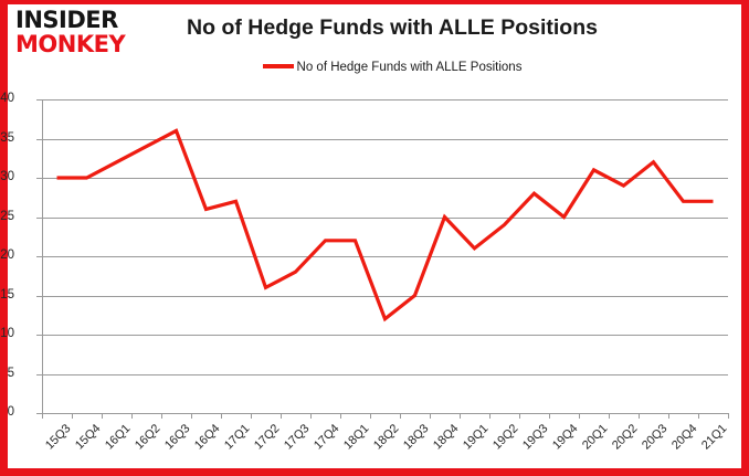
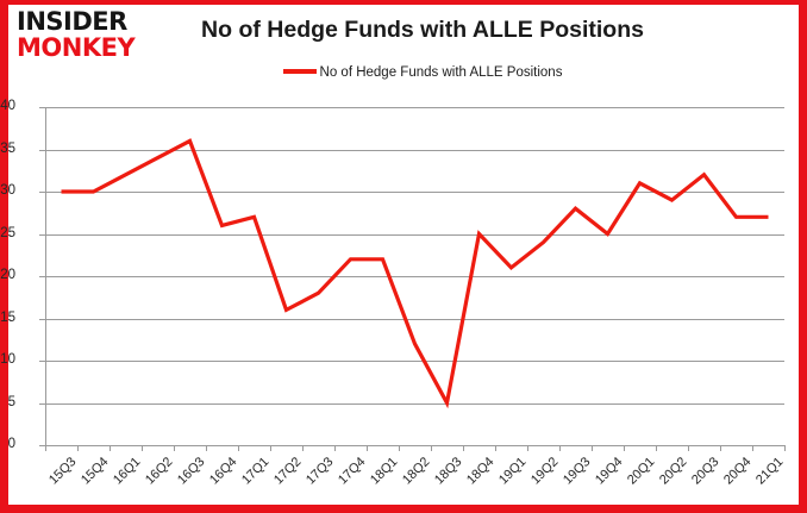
18Q3: 15 -> 5
